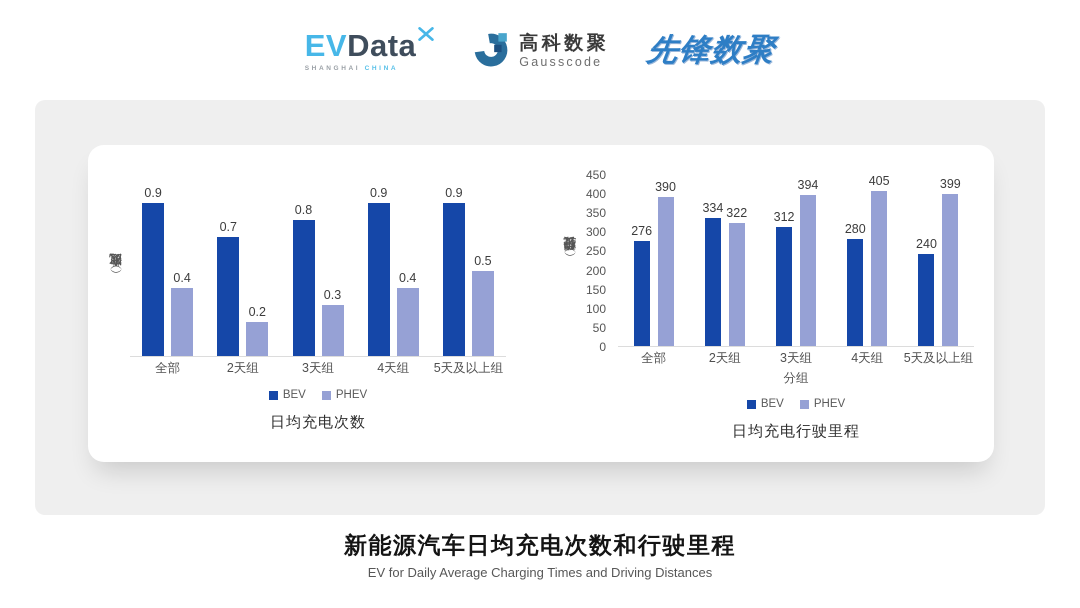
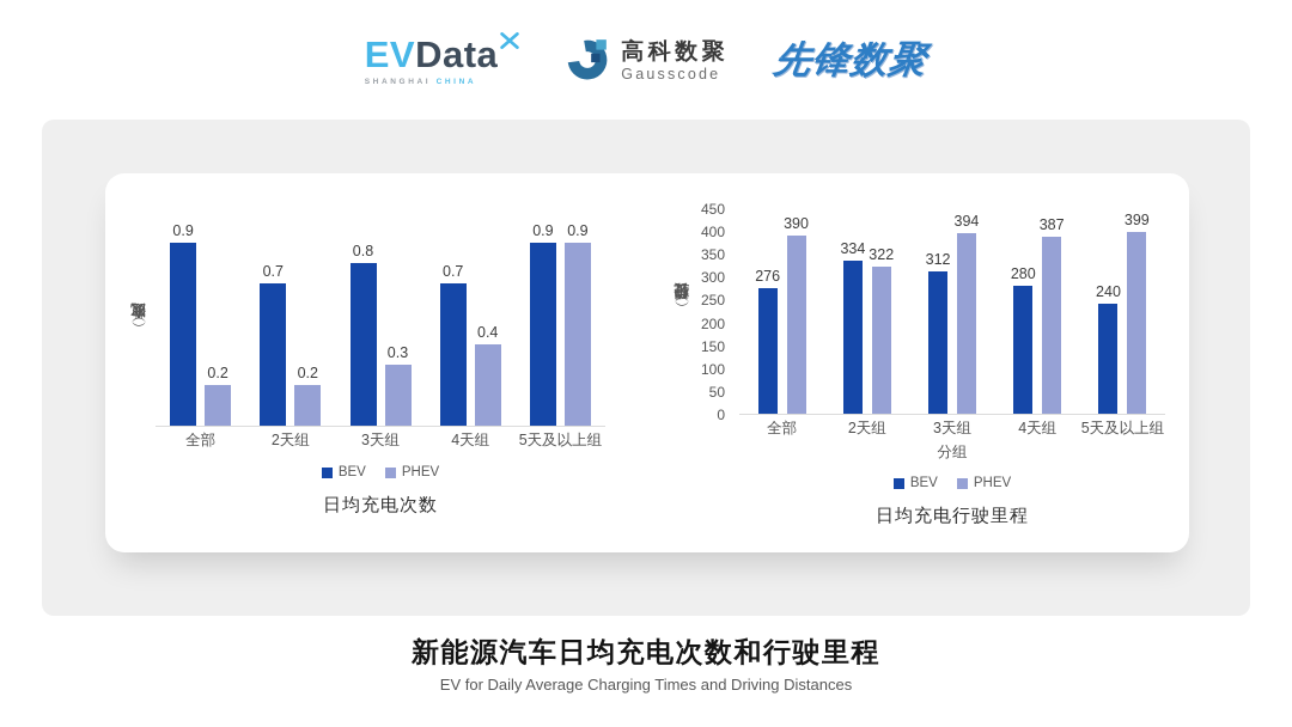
日均充电次数/PHEV/全部: 0.4 -> 0.2
日均充电次数/BEV/4天组: 0.9 -> 0.7
日均充电次数/PHEV/5天及以上组: 0.5 -> 0.9
日均充电行驶里程/PHEV/4天组: 405 -> 387
